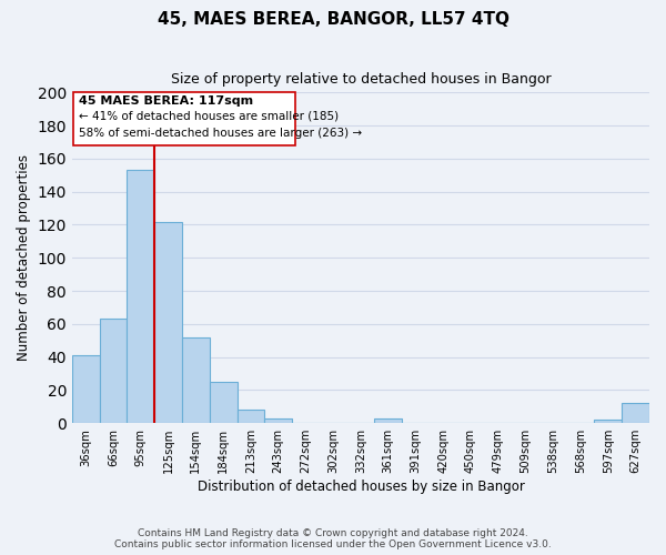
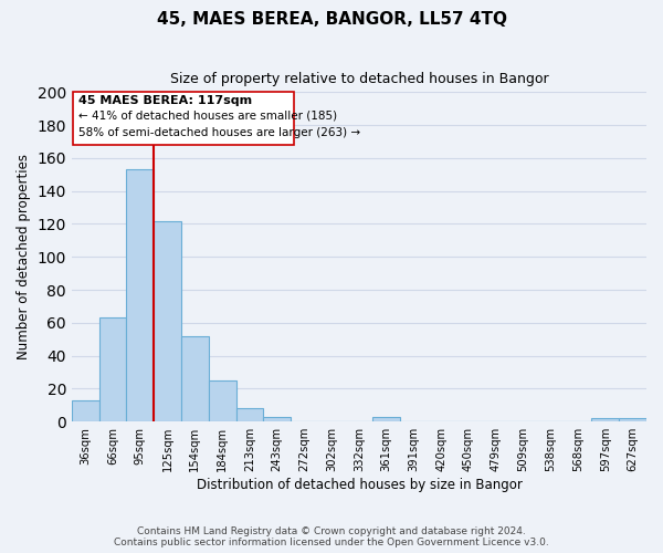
36sqm: 41 -> 13
627sqm: 12 -> 2
